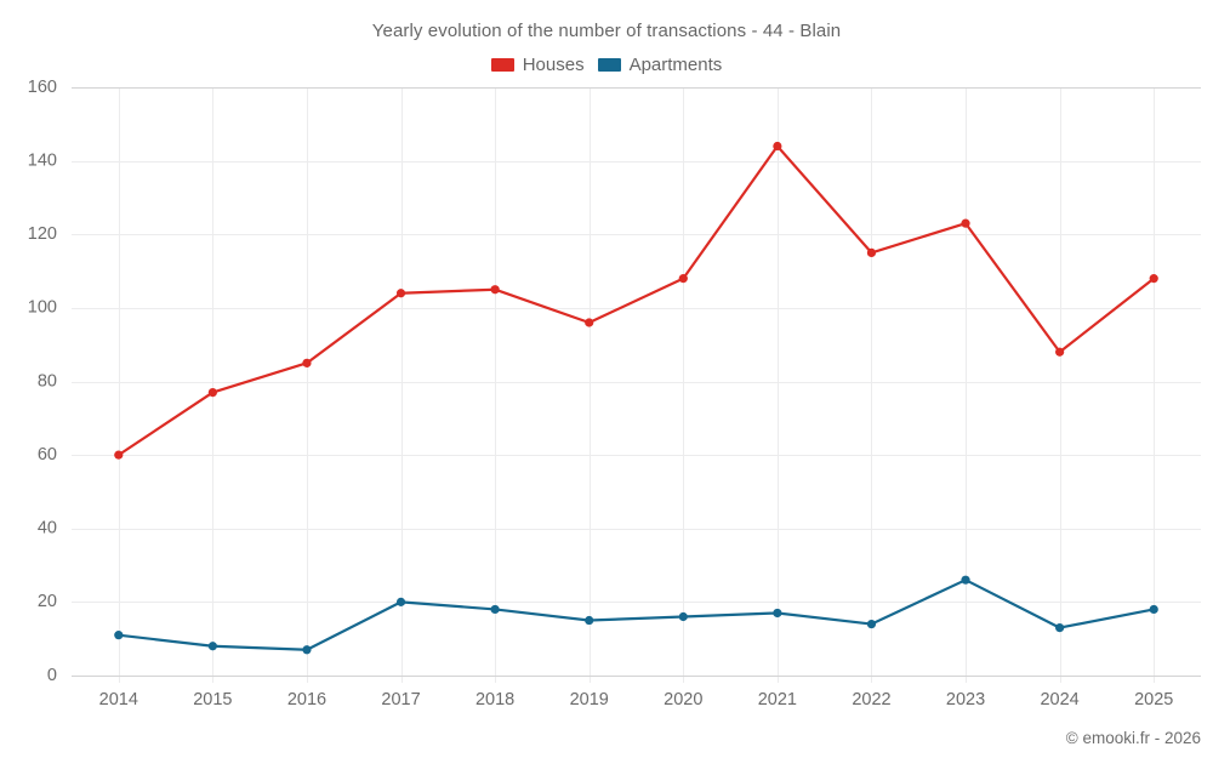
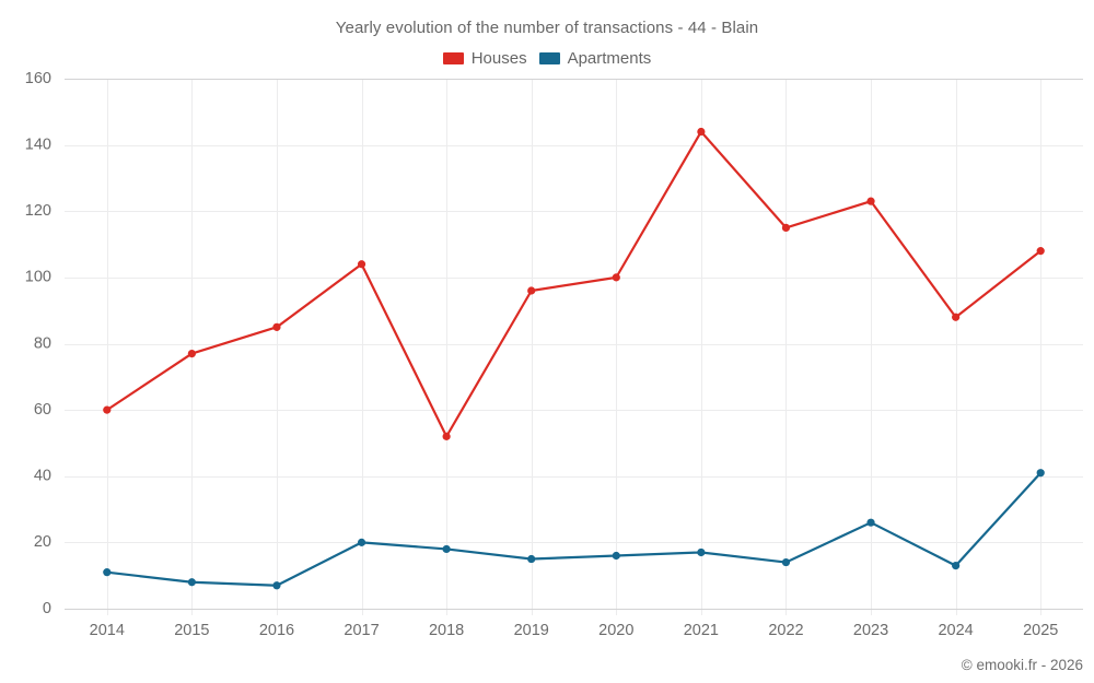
Houses/2018: 105 -> 52
Houses/2020: 108 -> 100
Apartments/2025: 18 -> 41
